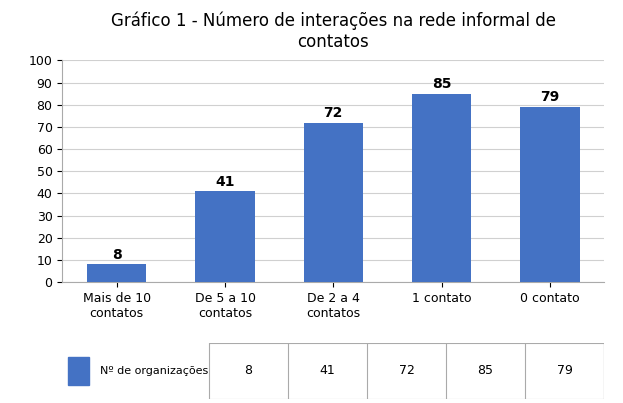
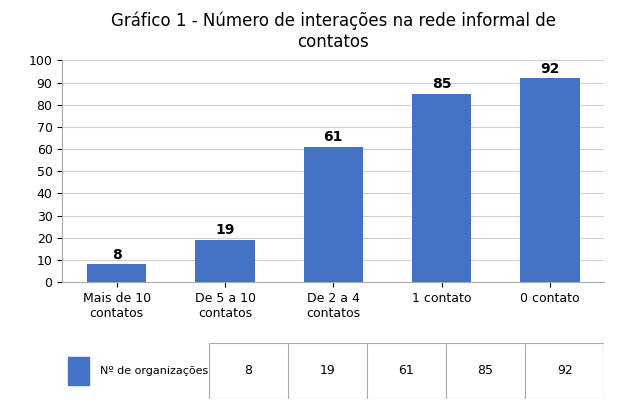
De 5 a 10 contatos: 41 -> 19
De 2 a 4 contatos: 72 -> 61
0 contato: 79 -> 92
